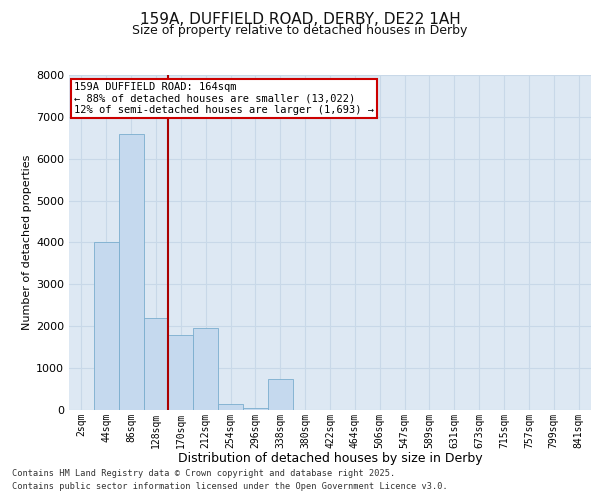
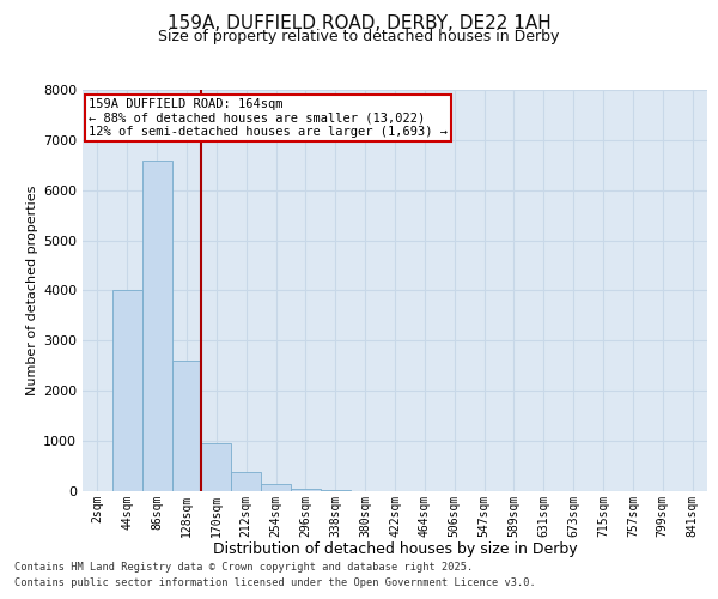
128sqm: 2200 -> 2600
170sqm: 1800 -> 950
212sqm: 1950 -> 380
338sqm: 750 -> 20
